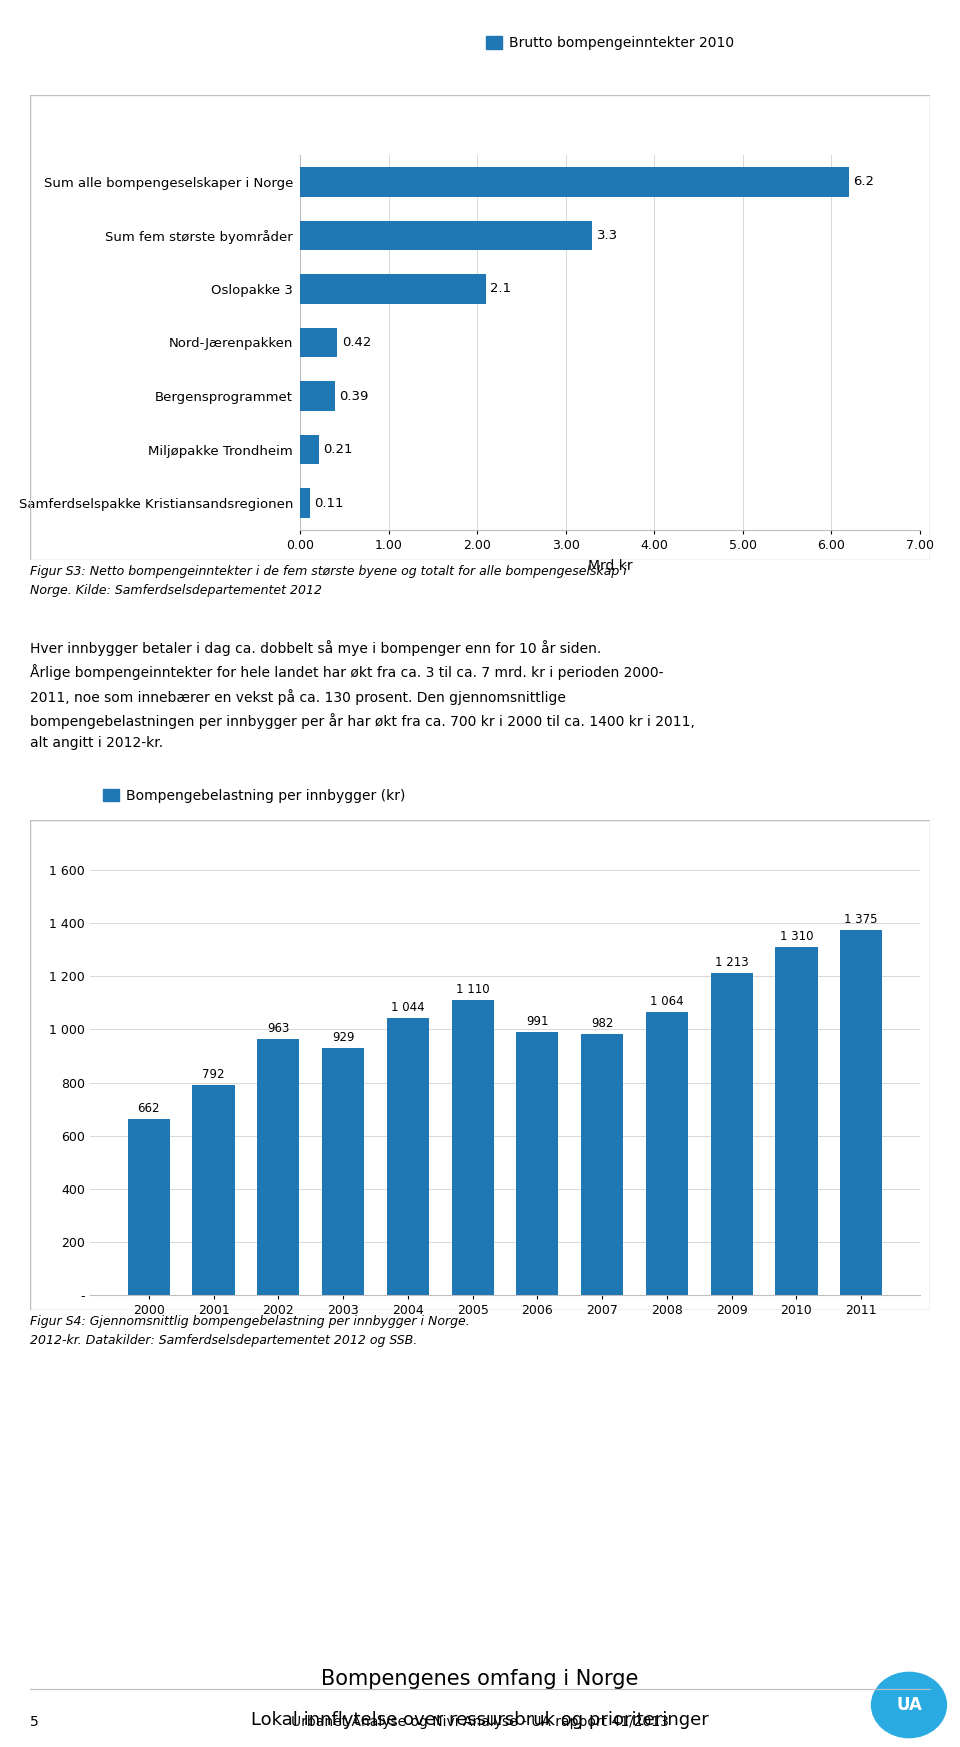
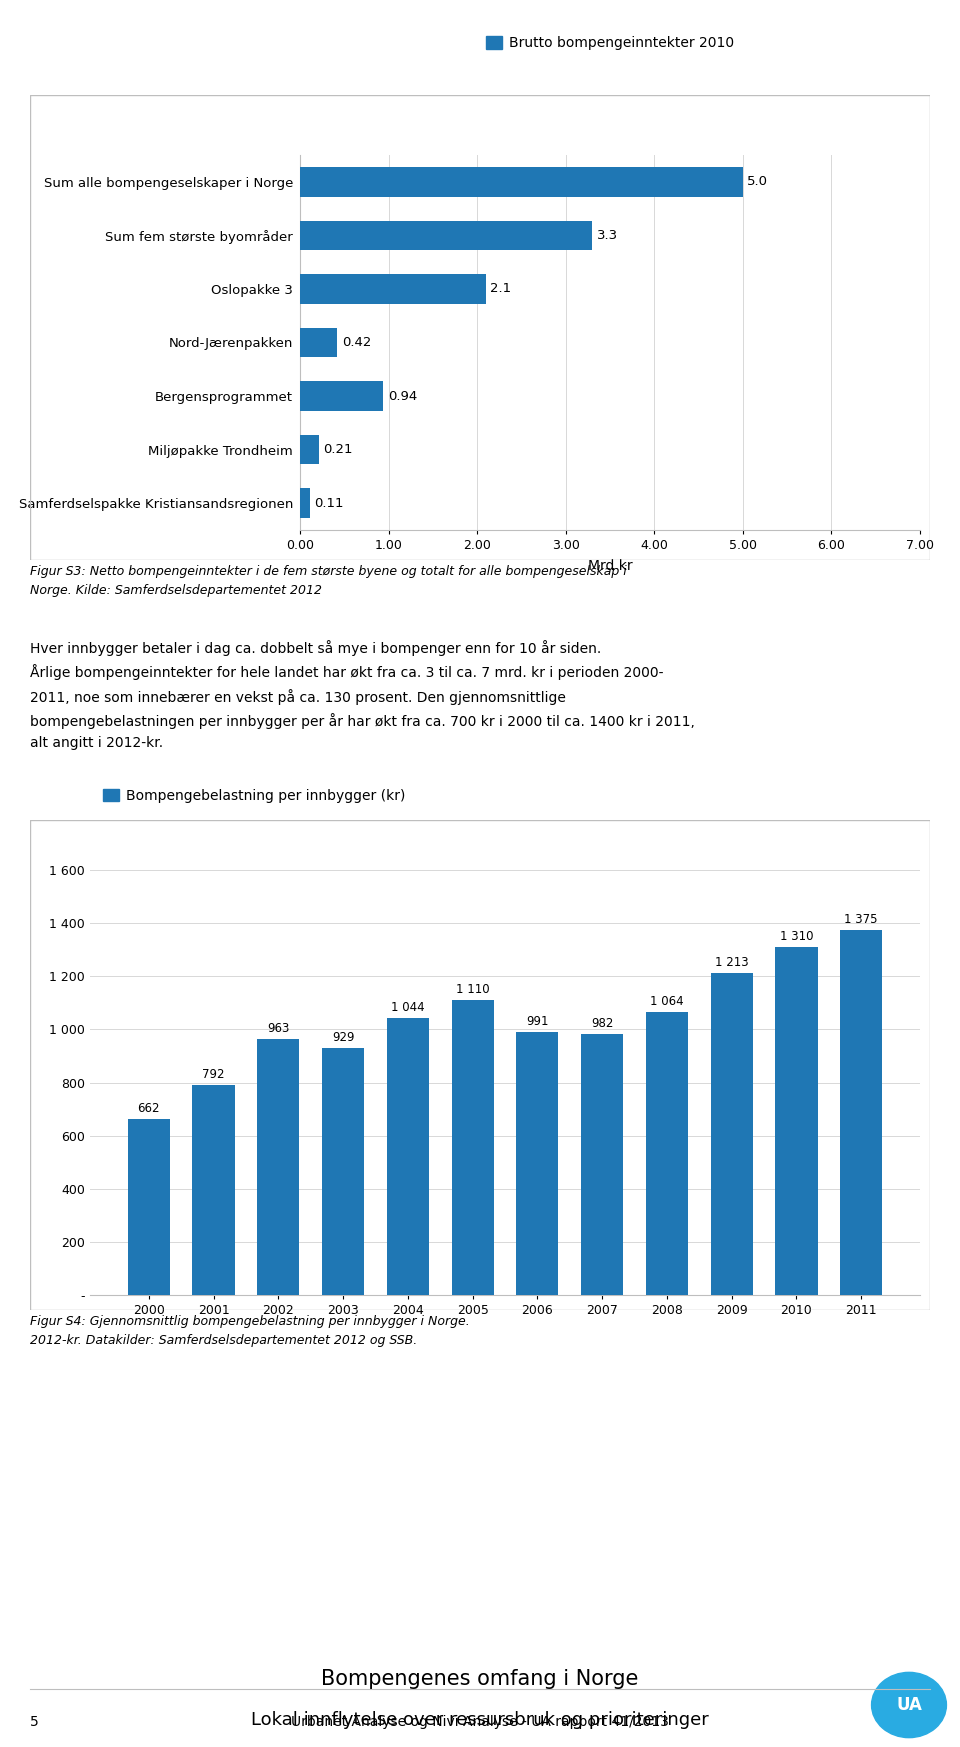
Sum alle bompengeselskaper i Norge: 6.2 -> 5.0
Bergensprogrammet: 0.39 -> 0.94
